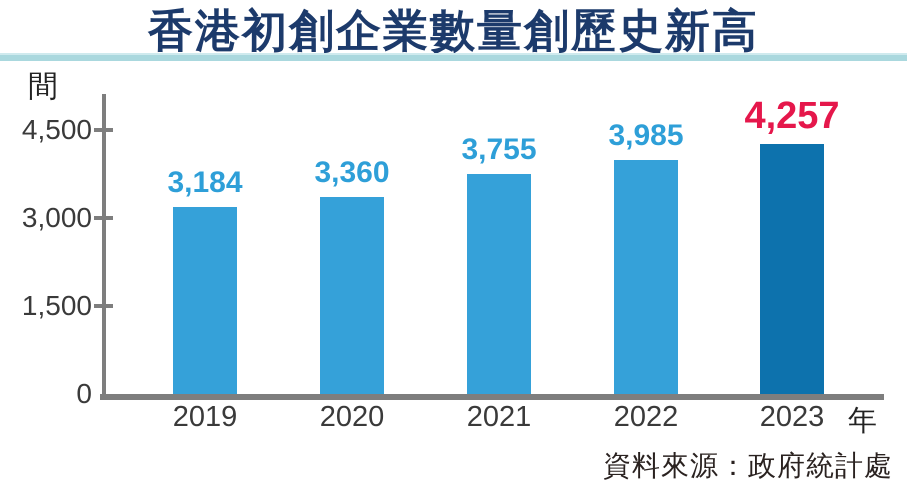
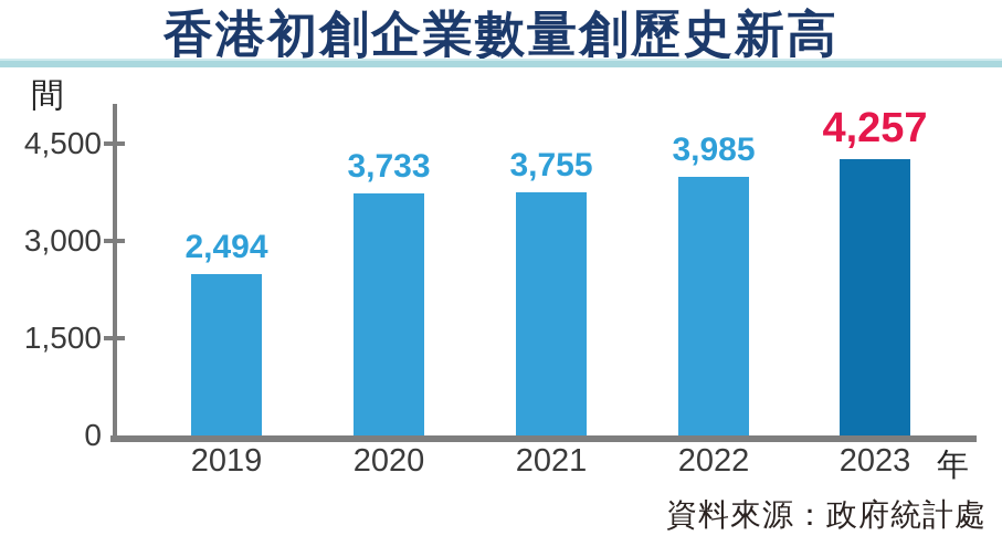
2019: 3,184 -> 2,494
2020: 3,360 -> 3,733
